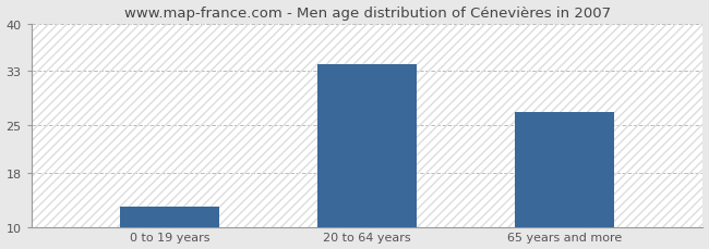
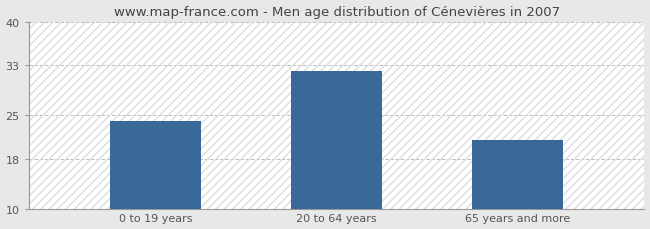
0 to 19 years: 13 -> 24
20 to 64 years: 34 -> 32
65 years and more: 27 -> 21
